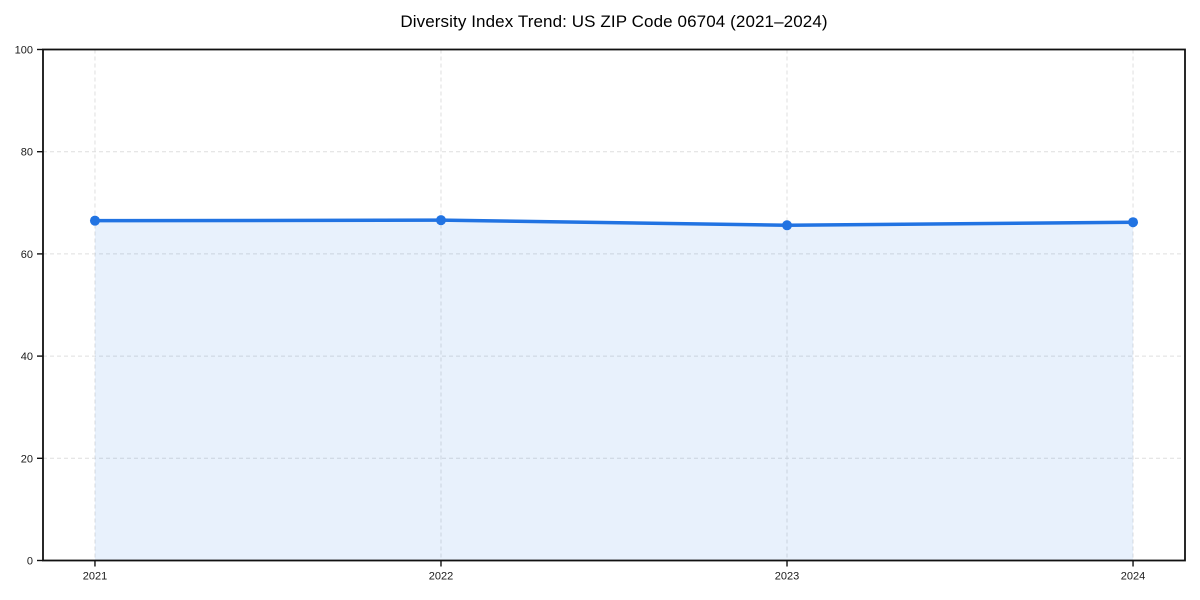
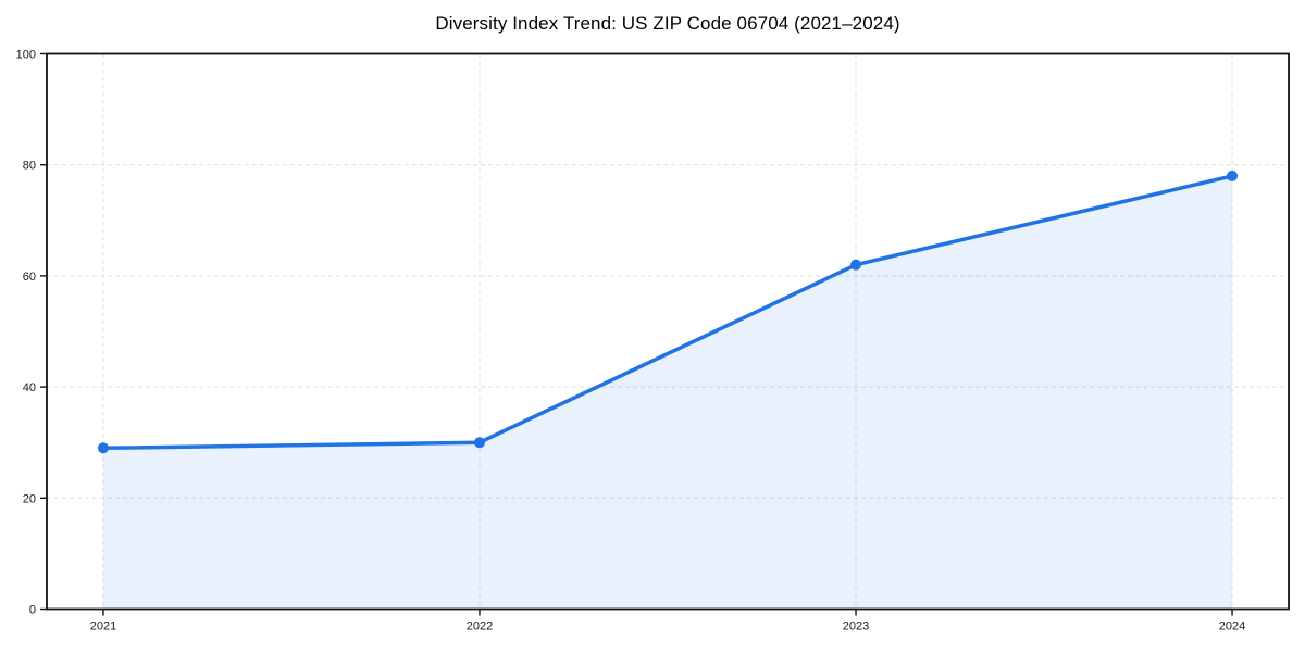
2021: 66 -> 29
2022: 67 -> 30
2023: 66 -> 62
2024: 66 -> 78
